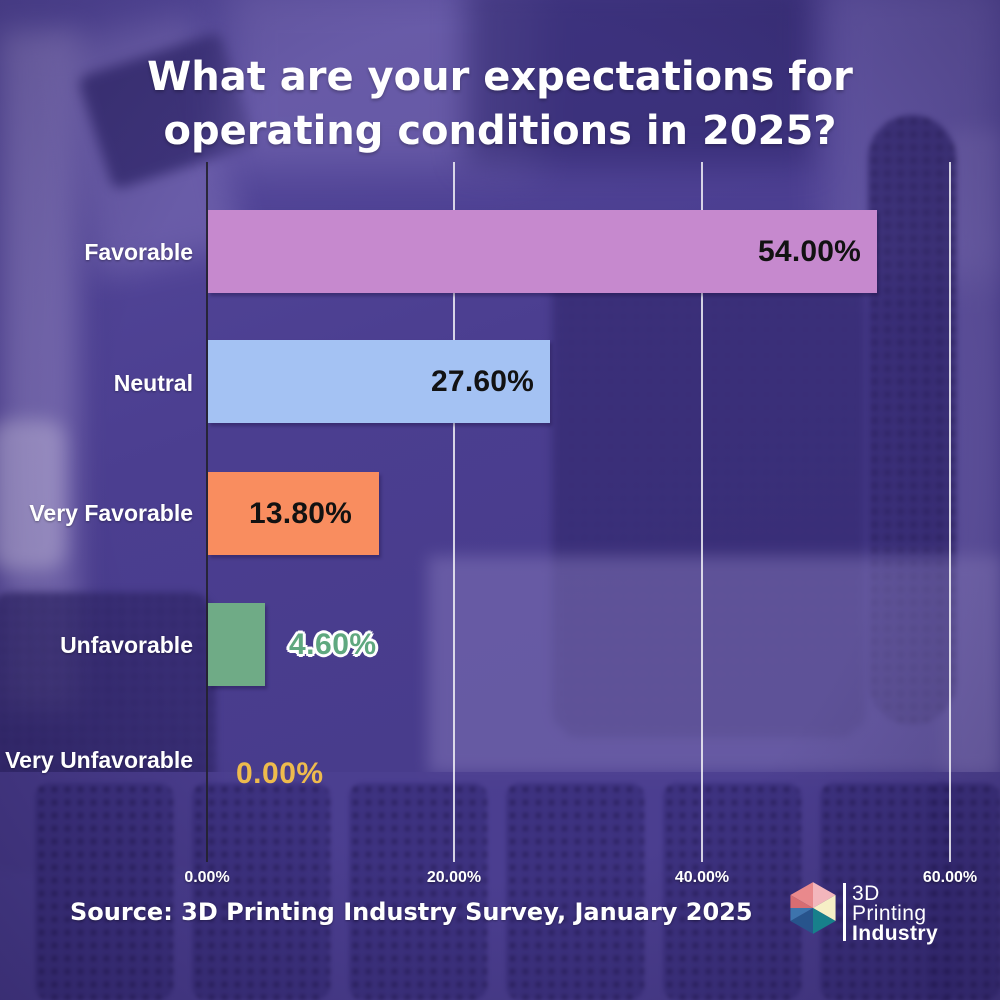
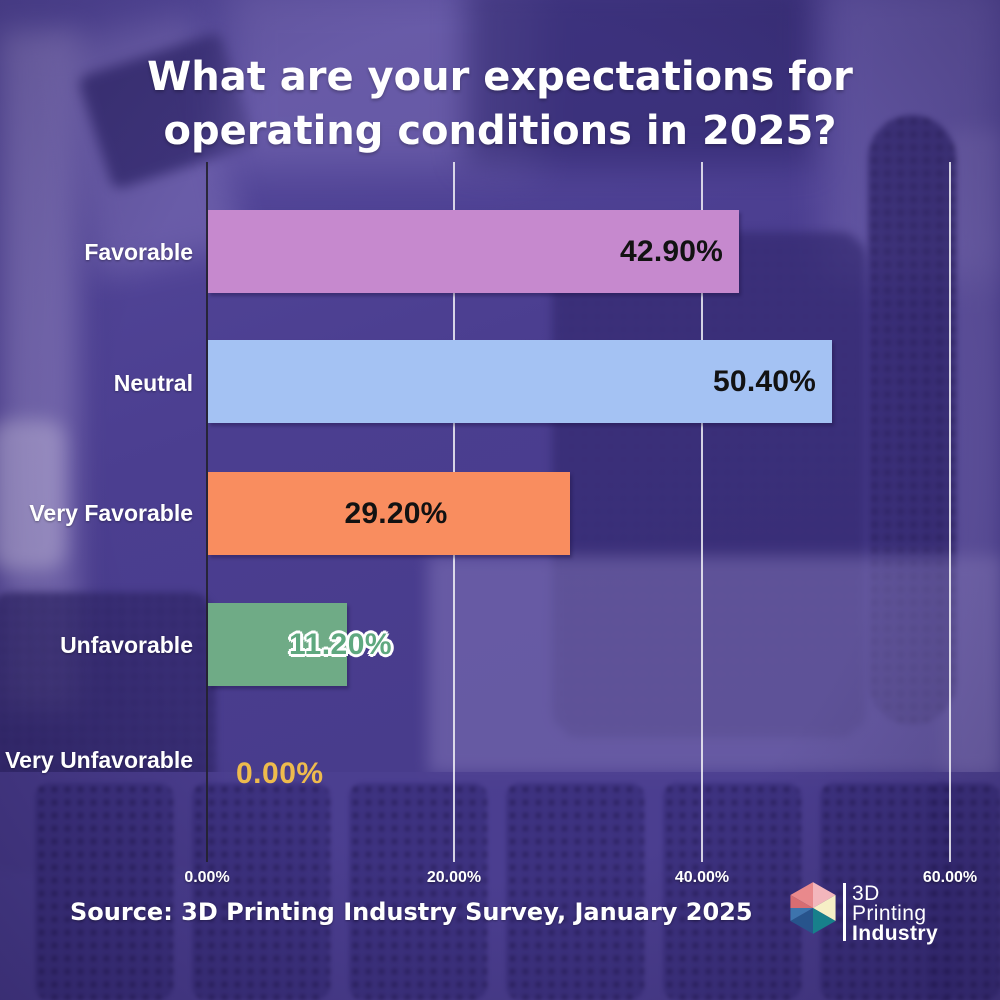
Favorable: 54.00% -> 42.90%
Neutral: 27.60% -> 50.40%
Very Favorable: 13.80% -> 29.20%
Unfavorable: 4.60% -> 11.20%
